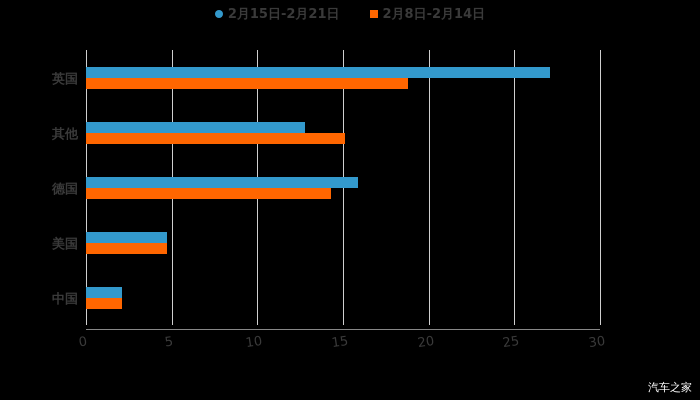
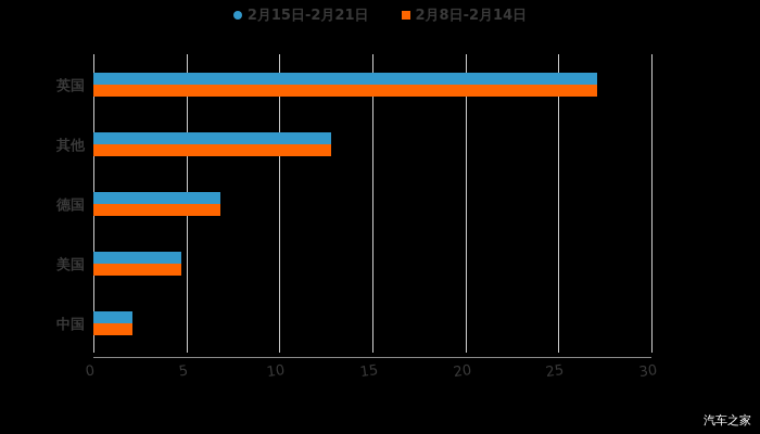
2月8日-2月14日/英国: 18.8 -> 27.1
2月8日-2月14日/其他: 15.1 -> 12.8
2月15日-2月21日/德国: 15.9 -> 6.8
2月8日-2月14日/德国: 14.3 -> 6.8
